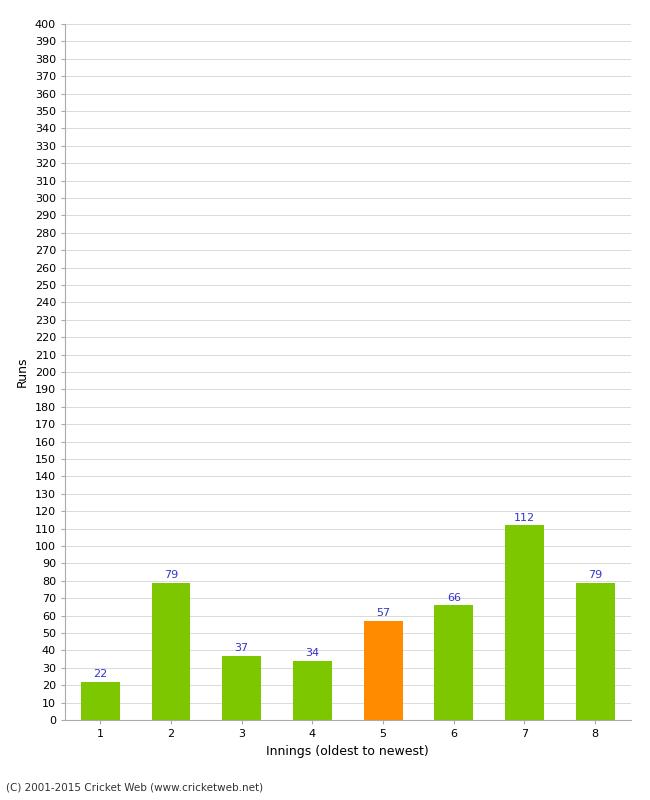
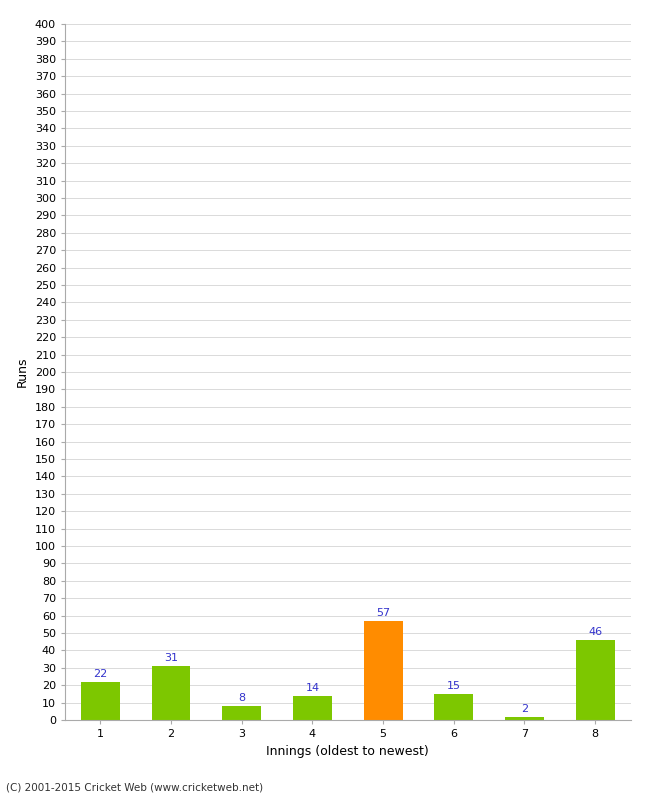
2: 79 -> 31
3: 37 -> 8
4: 34 -> 14
6: 66 -> 15
7: 112 -> 2
8: 79 -> 46
